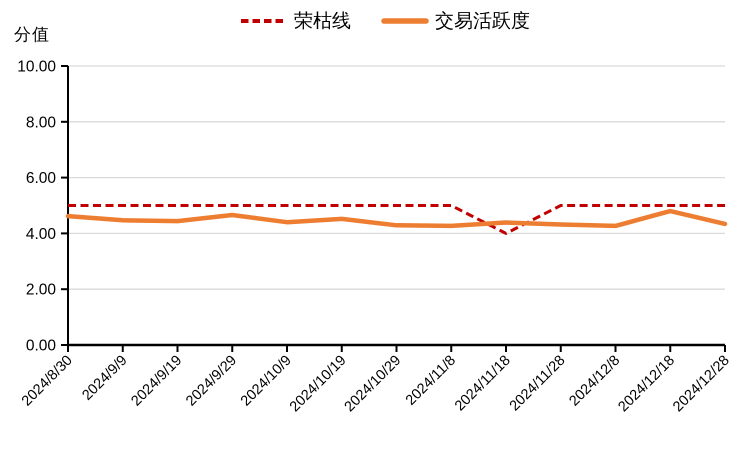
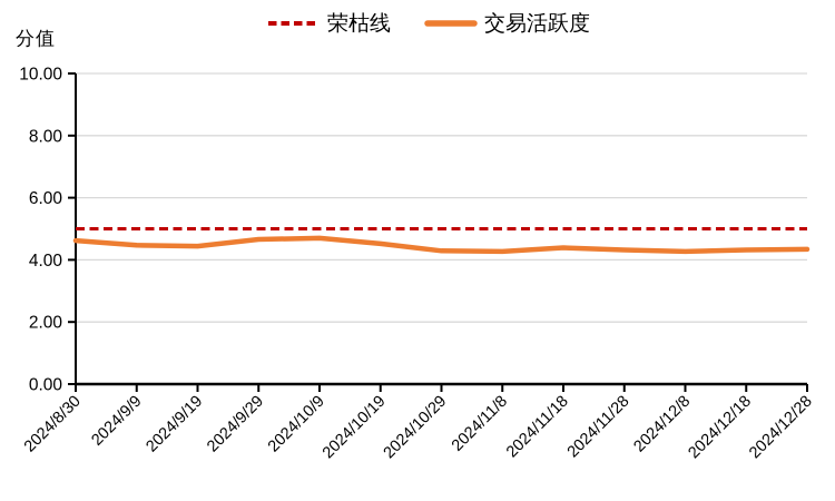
交易活跃度/2024/10/9: 4.4 -> 4.7
荣枯线/2024/11/18: 4 -> 5
交易活跃度/2024/12/18: 4.8 -> 4.3
